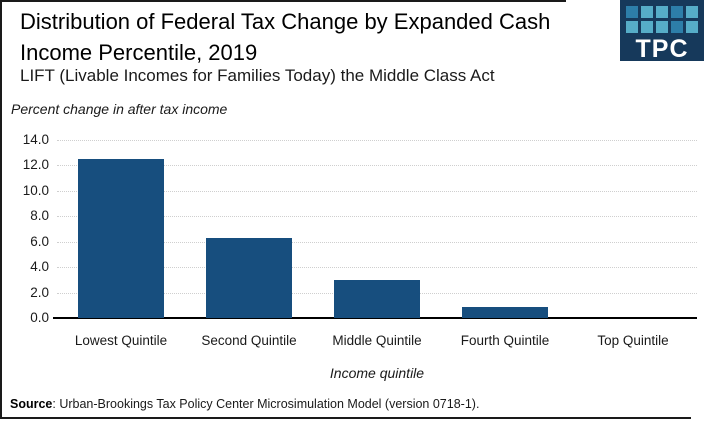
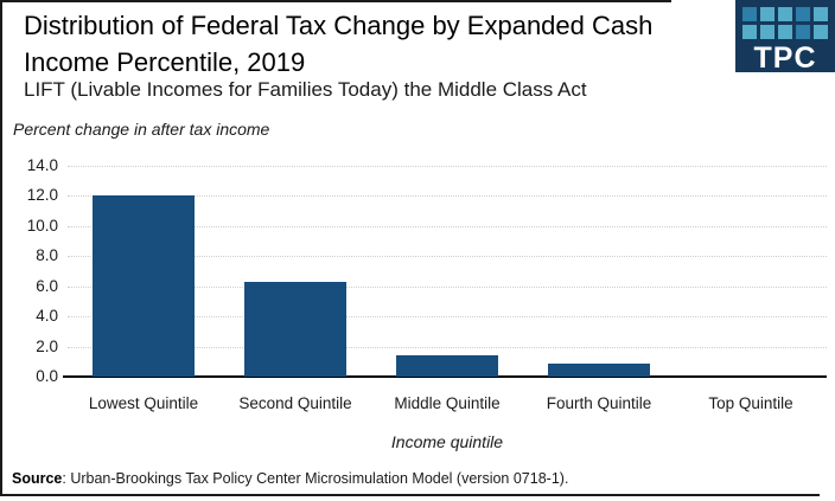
Lowest Quintile: 12.5 -> 12.0
Middle Quintile: 3.0 -> 1.4
